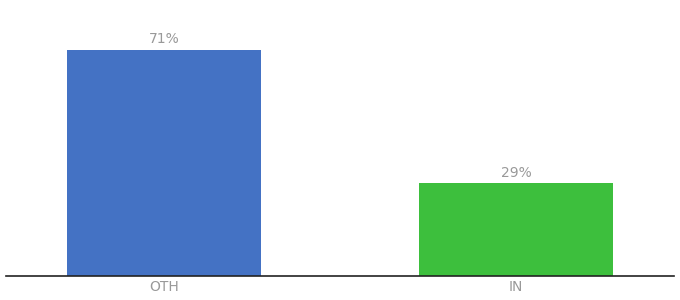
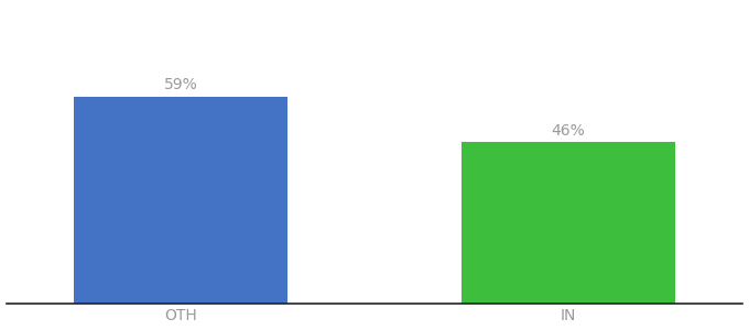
OTH: 71% -> 59%
IN: 29% -> 46%
